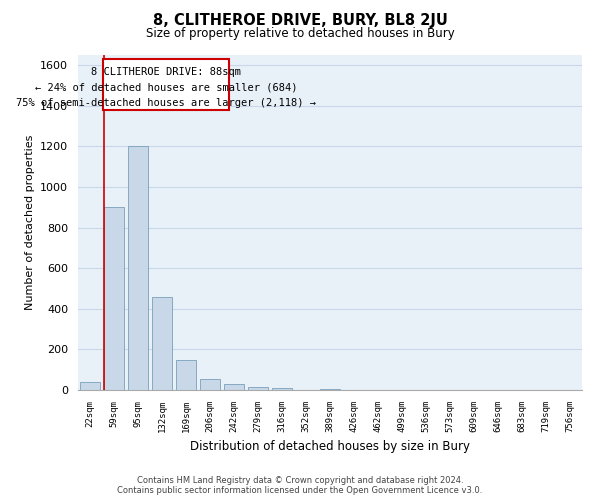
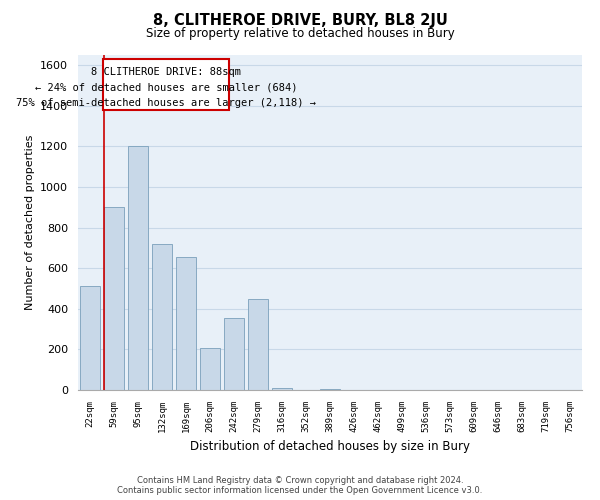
22sqm: 40 -> 510
132sqm: 460 -> 720
169sqm: 150 -> 655
206sqm: 55 -> 205
242sqm: 30 -> 355
279sqm: 15 -> 450
